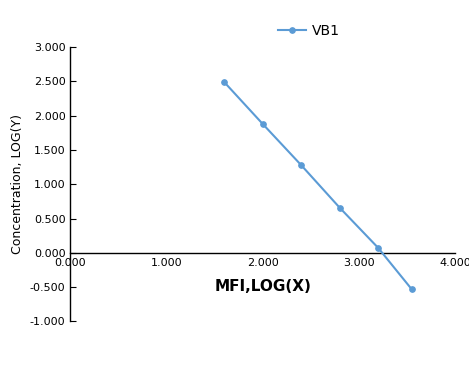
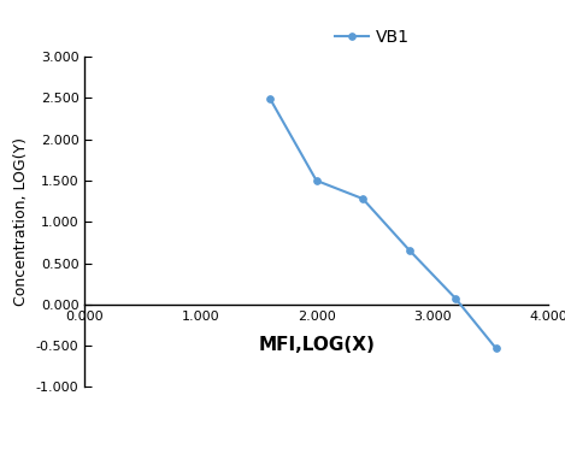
2.000: 1.88 -> 1.50
